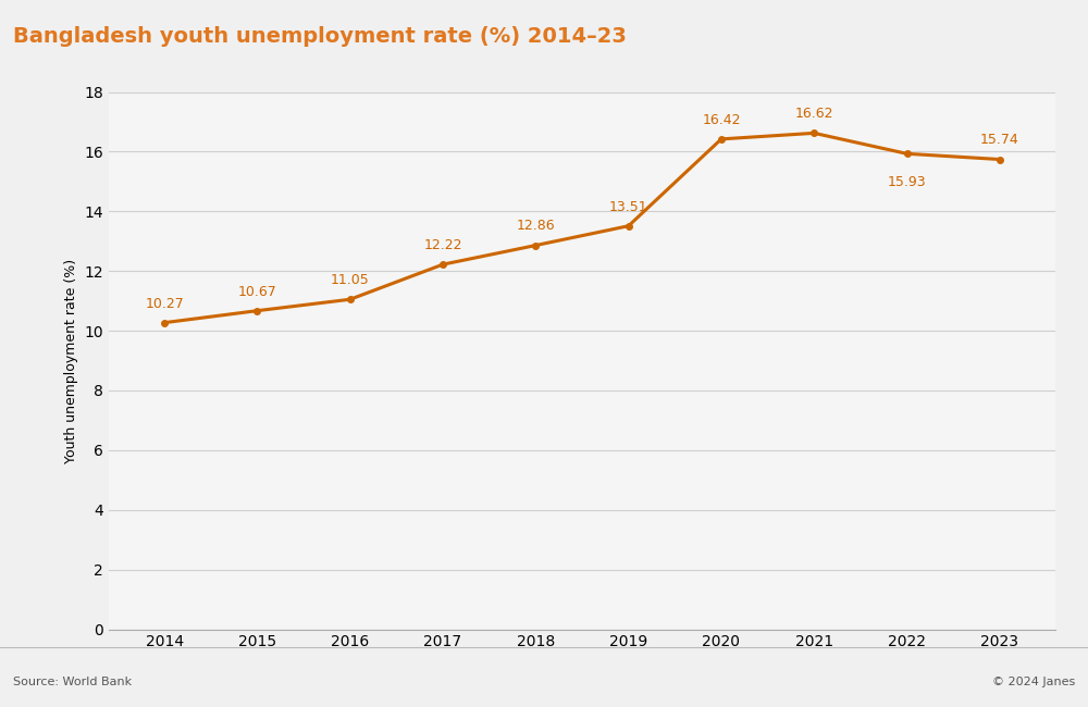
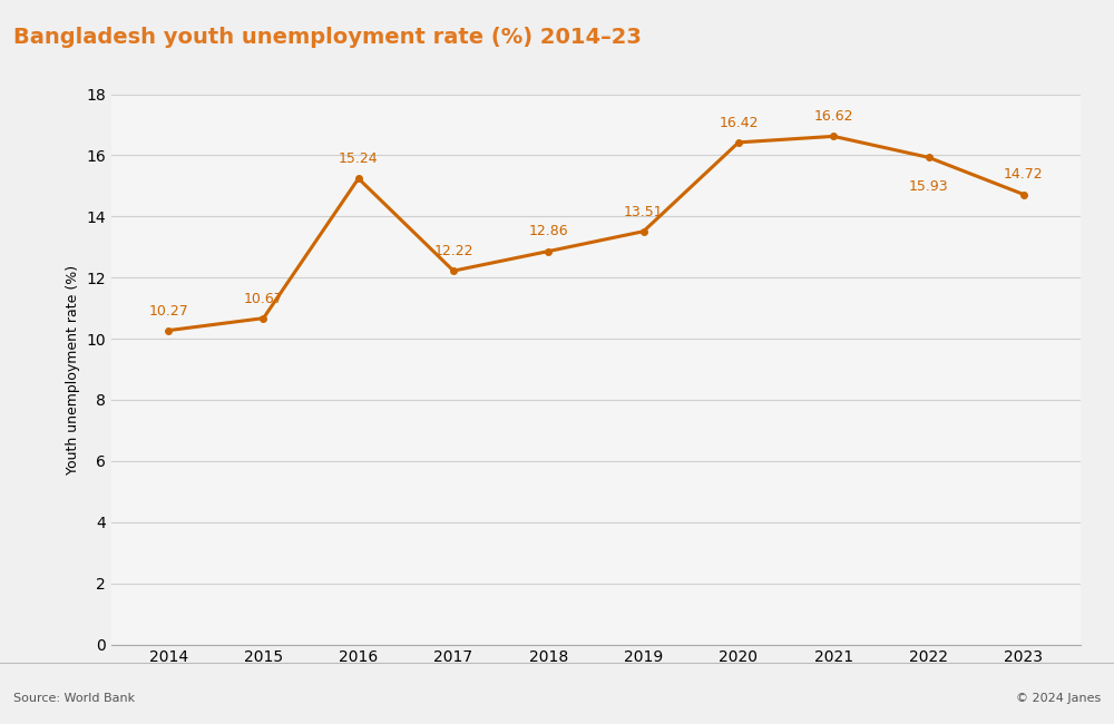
2016: 11.05 -> 15.24
2023: 15.74 -> 14.72
